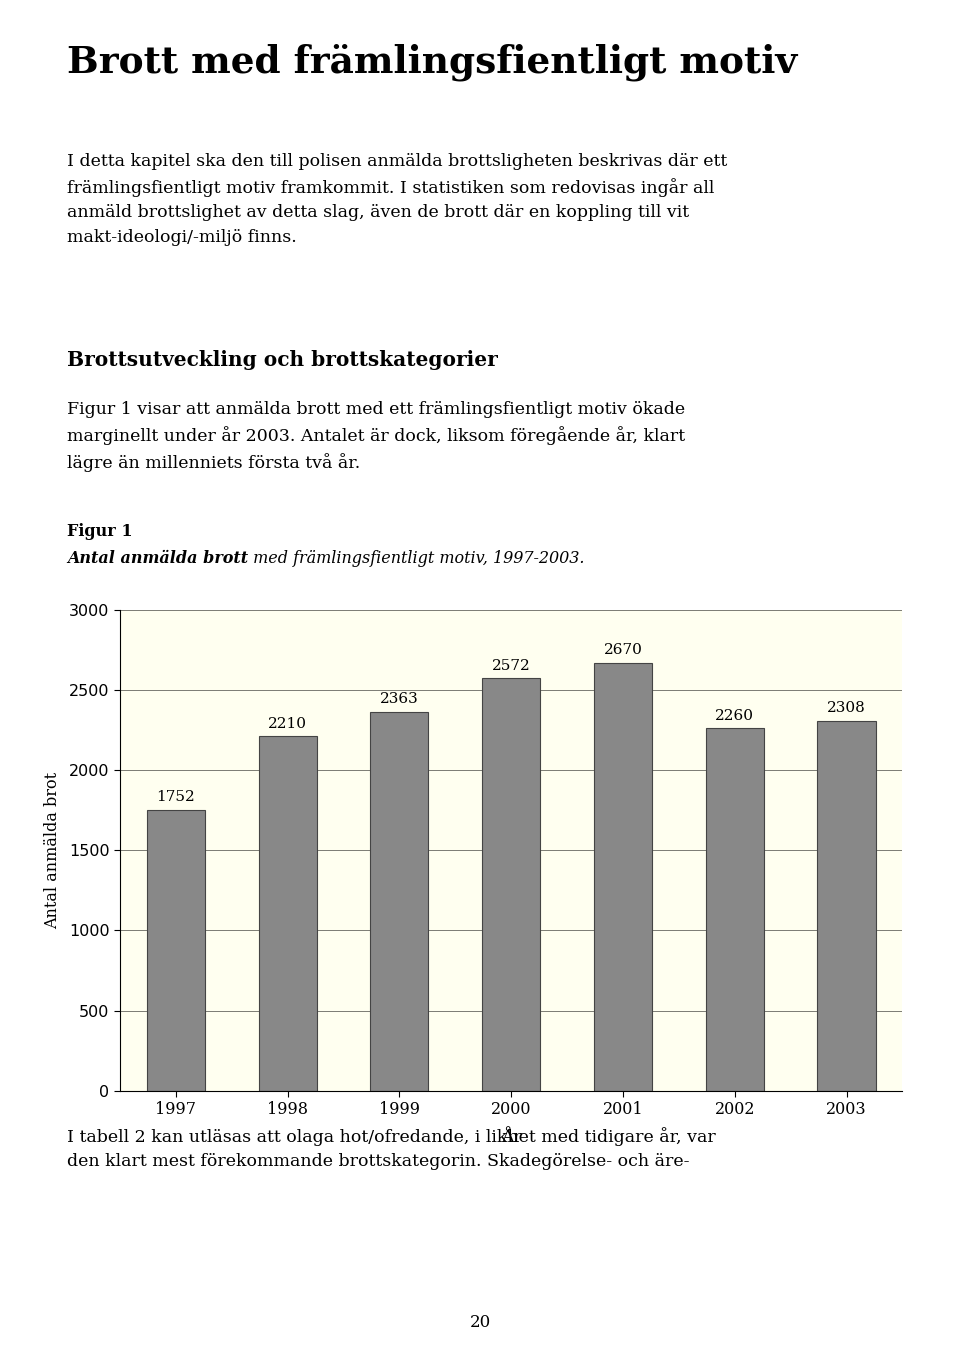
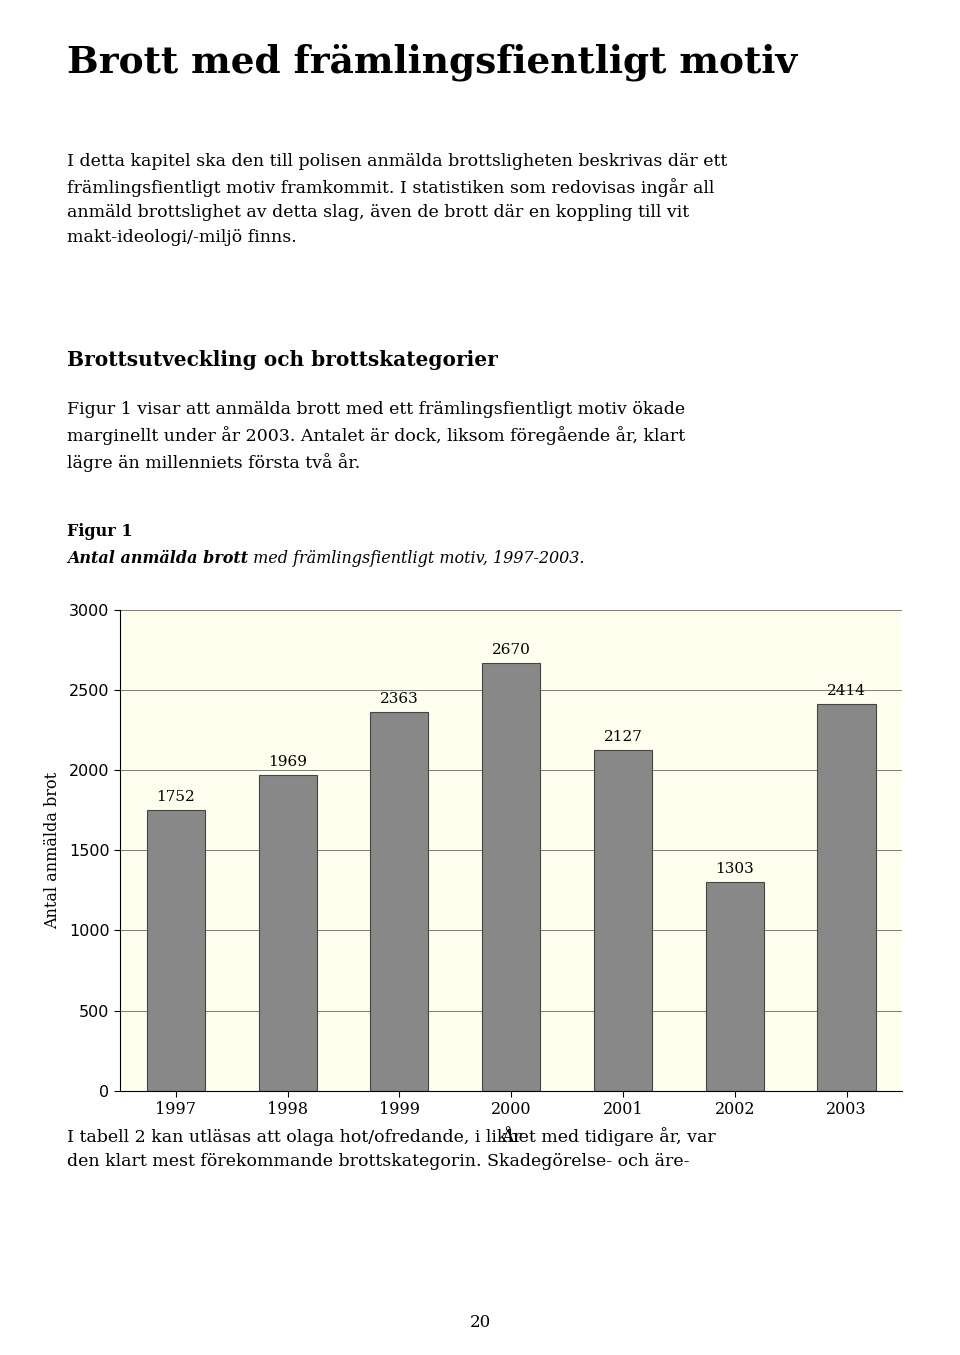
1998: 2210 -> 1969
2000: 2572 -> 2670
2001: 2670 -> 2127
2002: 2260 -> 1303
2003: 2308 -> 2414
